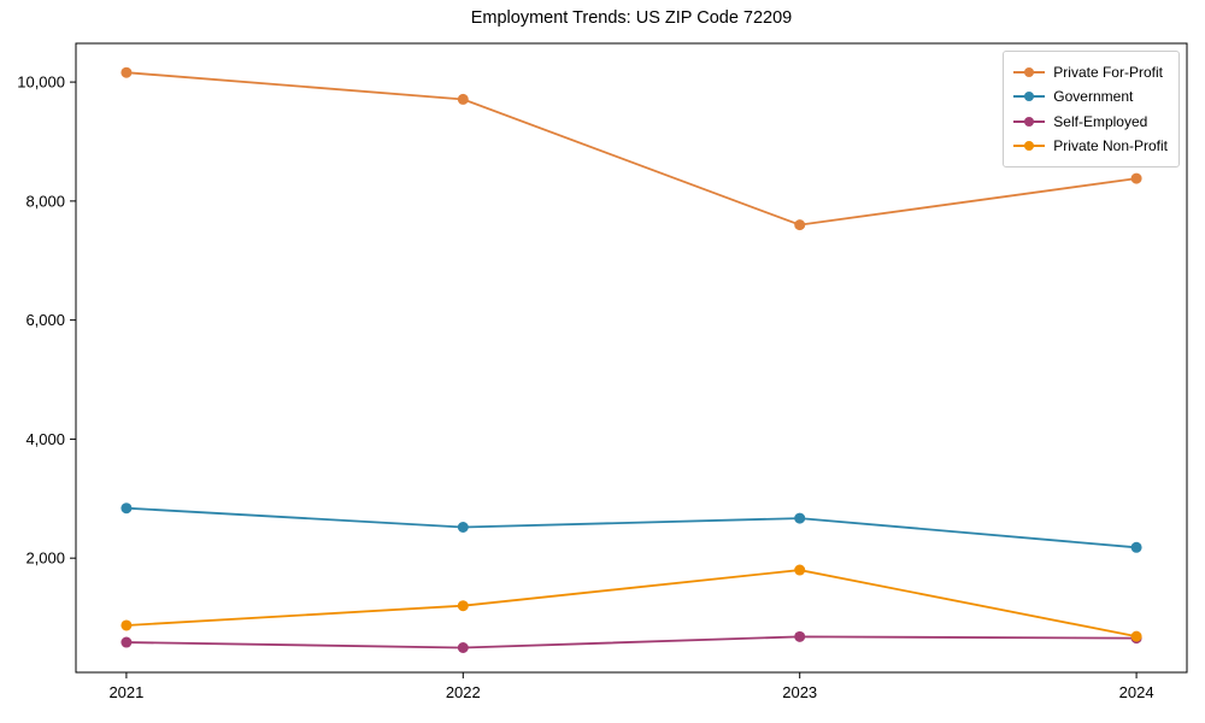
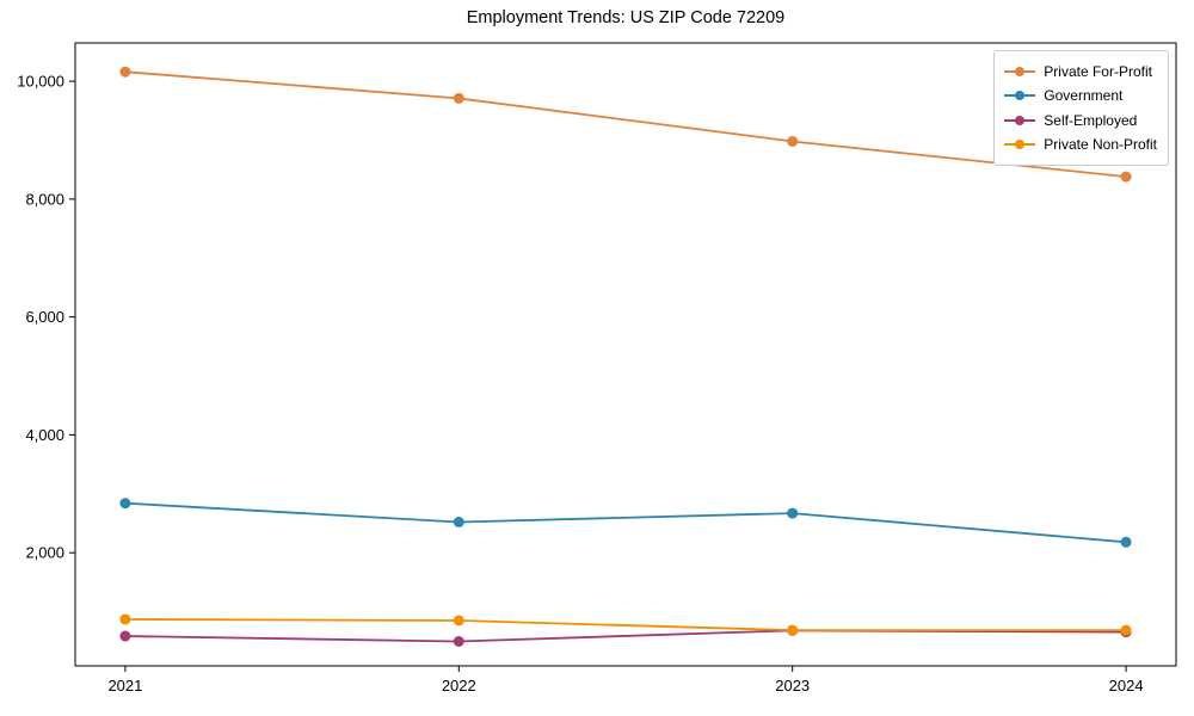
Private Non-Profit/2022: 1200 -> 800
Private For-Profit/2023: 7600 -> 9000
Private Non-Profit/2023: 1800 -> 700
